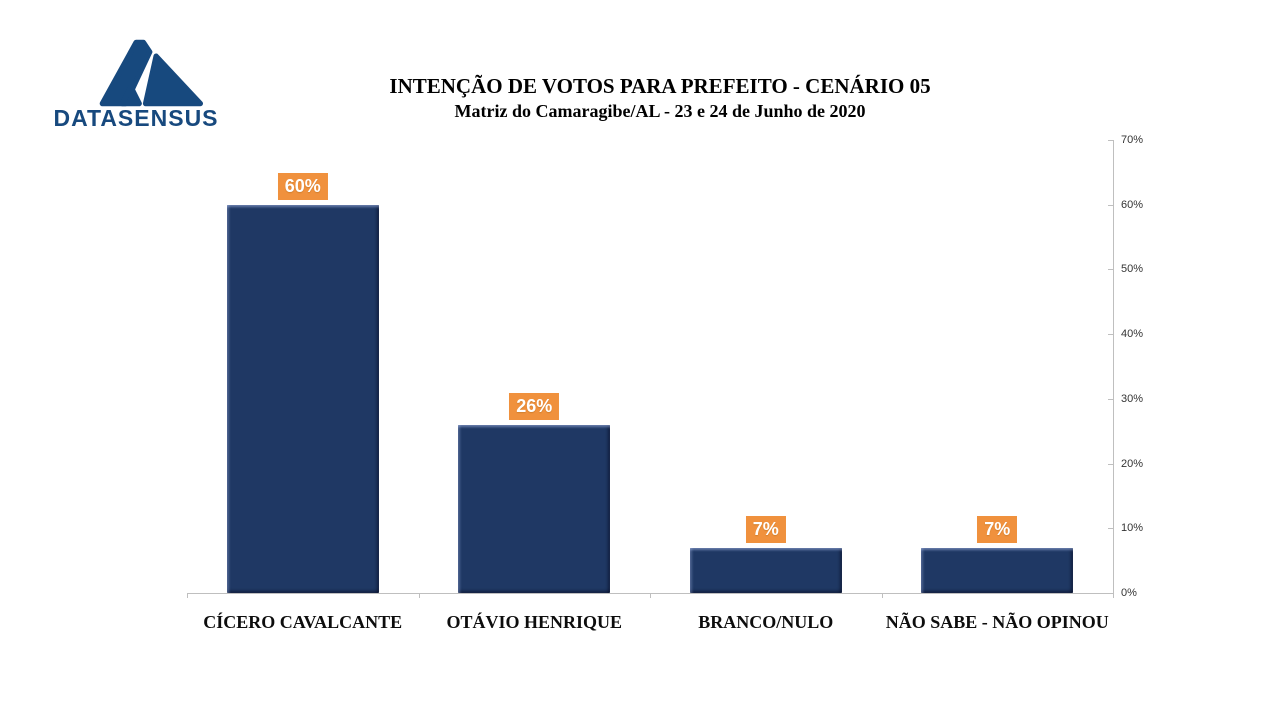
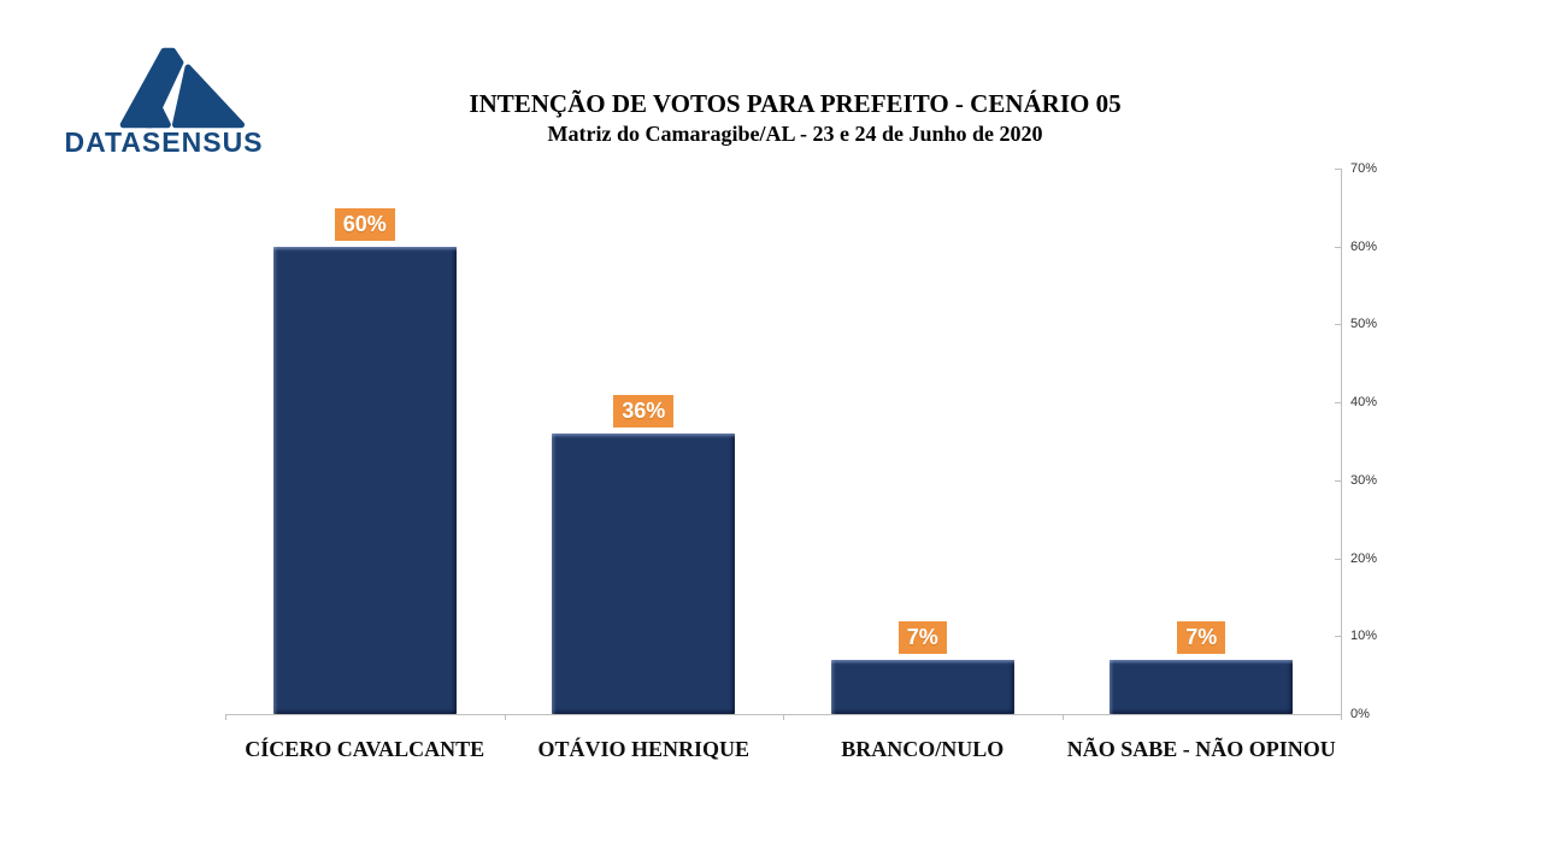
OTÁVIO HENRIQUE: 26% -> 36%
